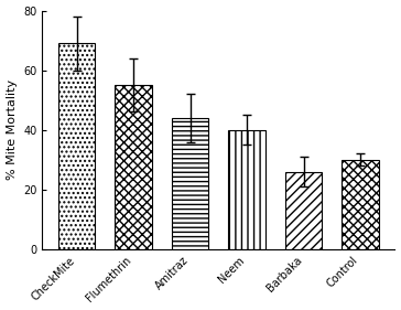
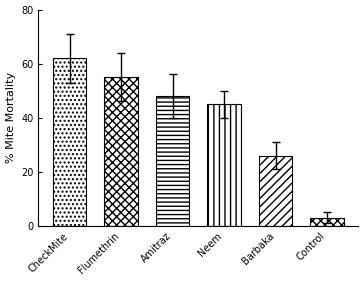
CheckMite: 69 -> 62
Amitraz: 44 -> 48
Neem: 40 -> 45
Control: 30 -> 3
